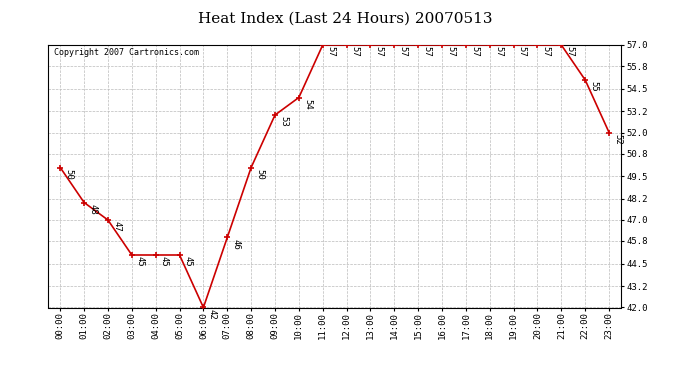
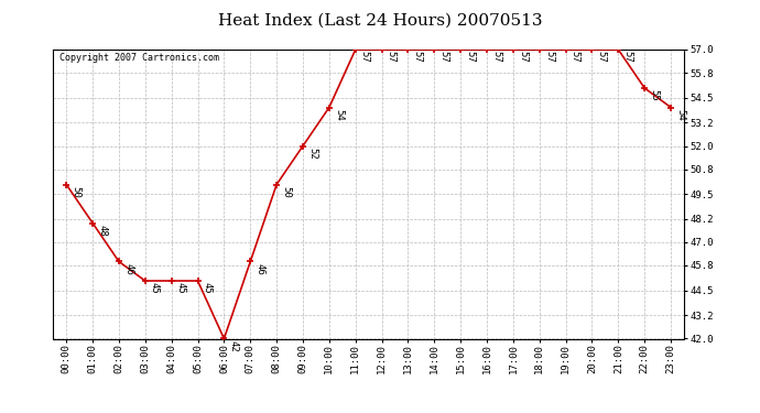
02:00: 47 -> 46
09:00: 53 -> 52
23:00: 52 -> 54
